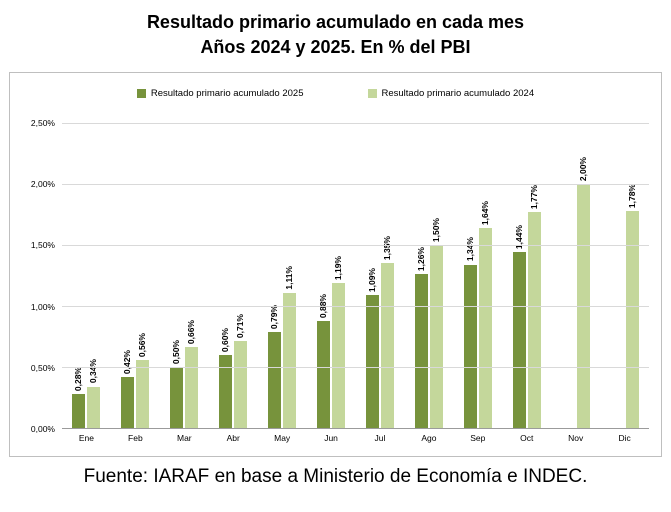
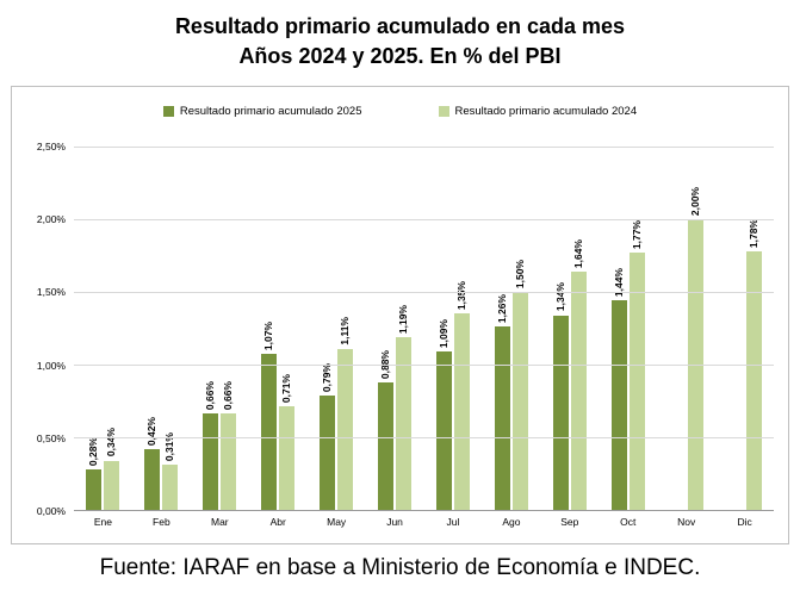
Resultado primario acumulado 2024/Feb: 0,56% -> 0,31%
Resultado primario acumulado 2025/Mar: 0,50% -> 0,66%
Resultado primario acumulado 2025/Abr: 0,60% -> 1,07%
